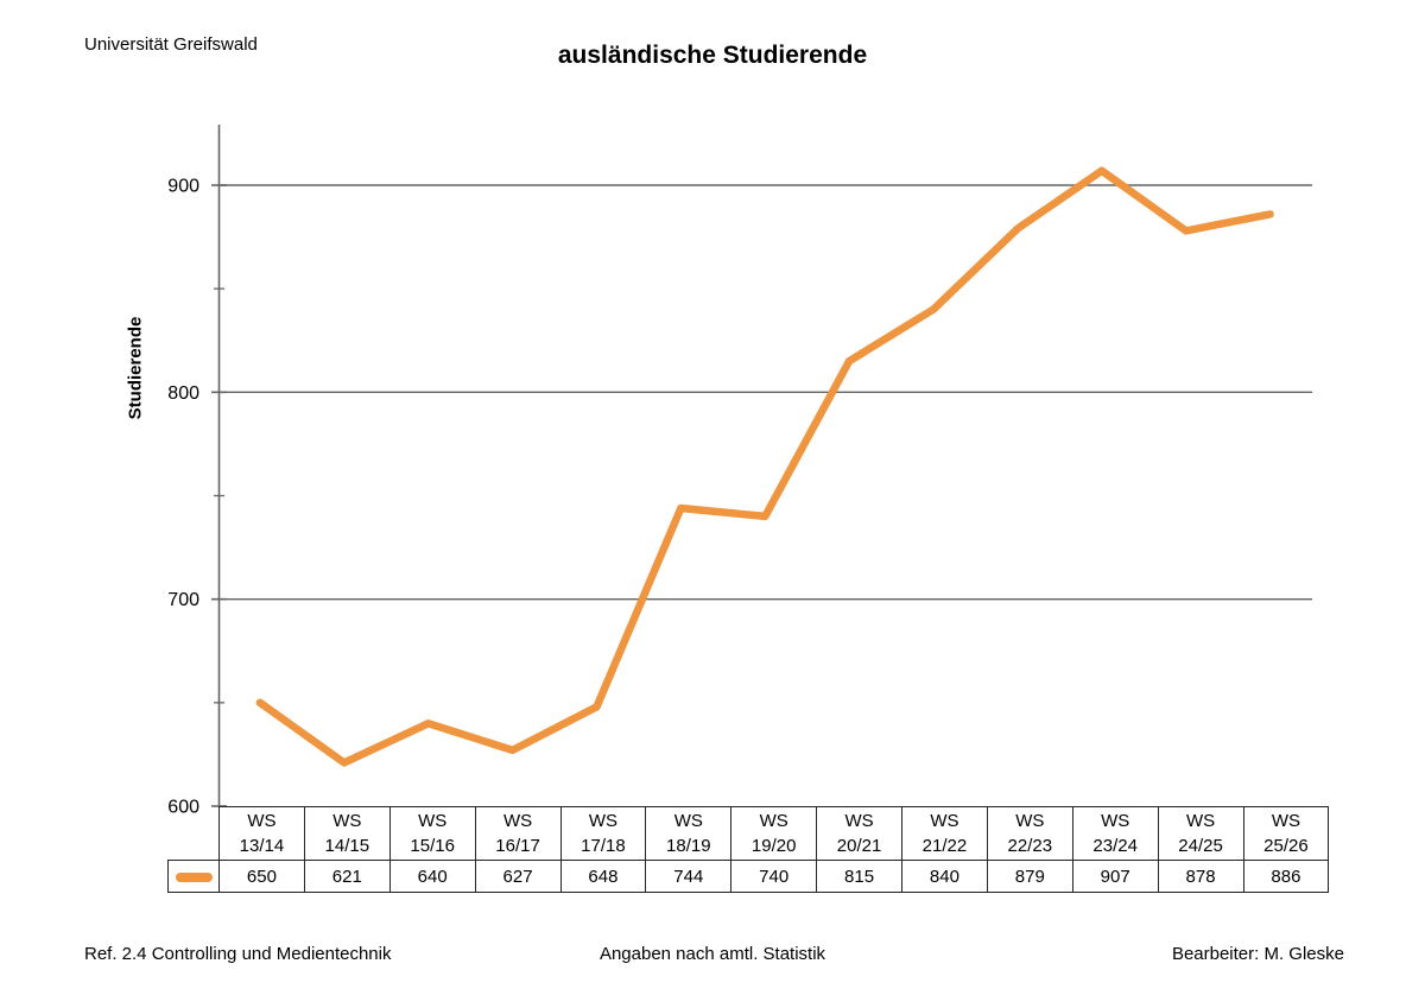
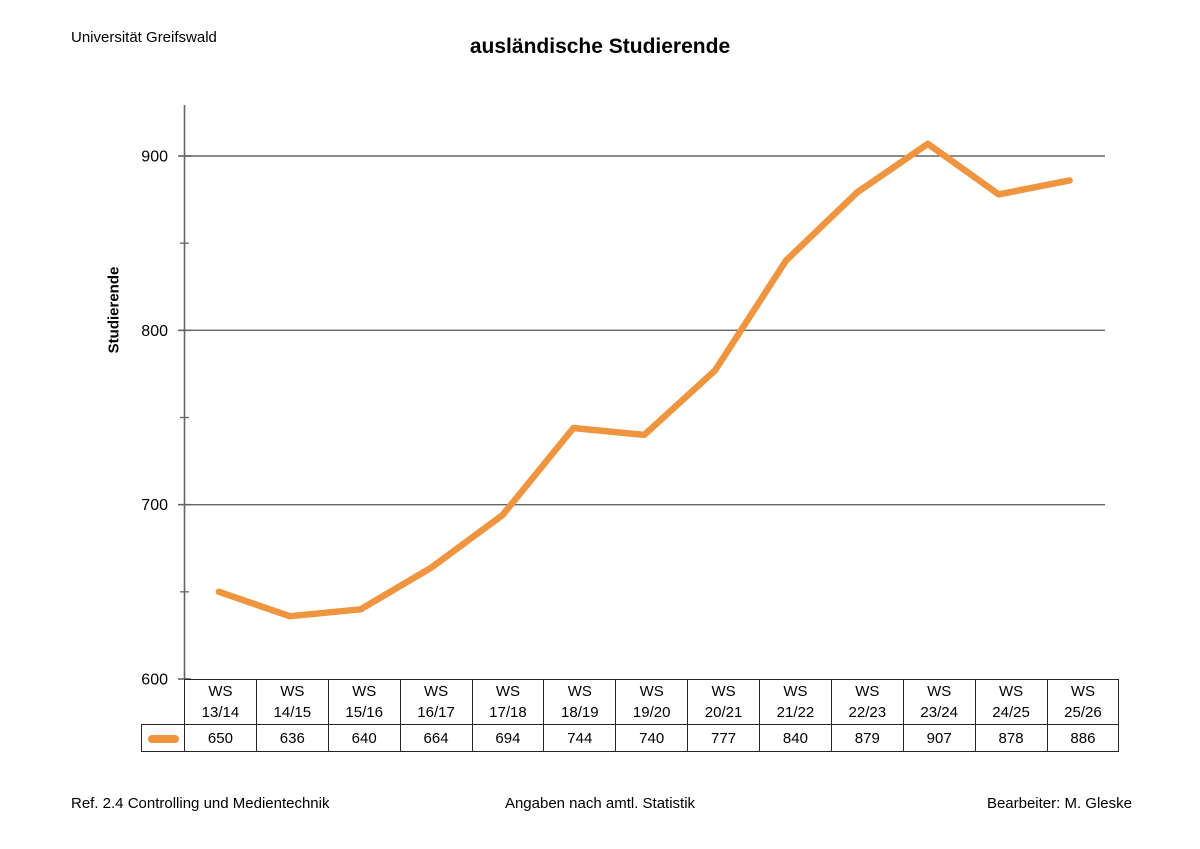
WS 14/15: 621 -> 636
WS 16/17: 627 -> 664
WS 17/18: 648 -> 694
WS 20/21: 815 -> 777
